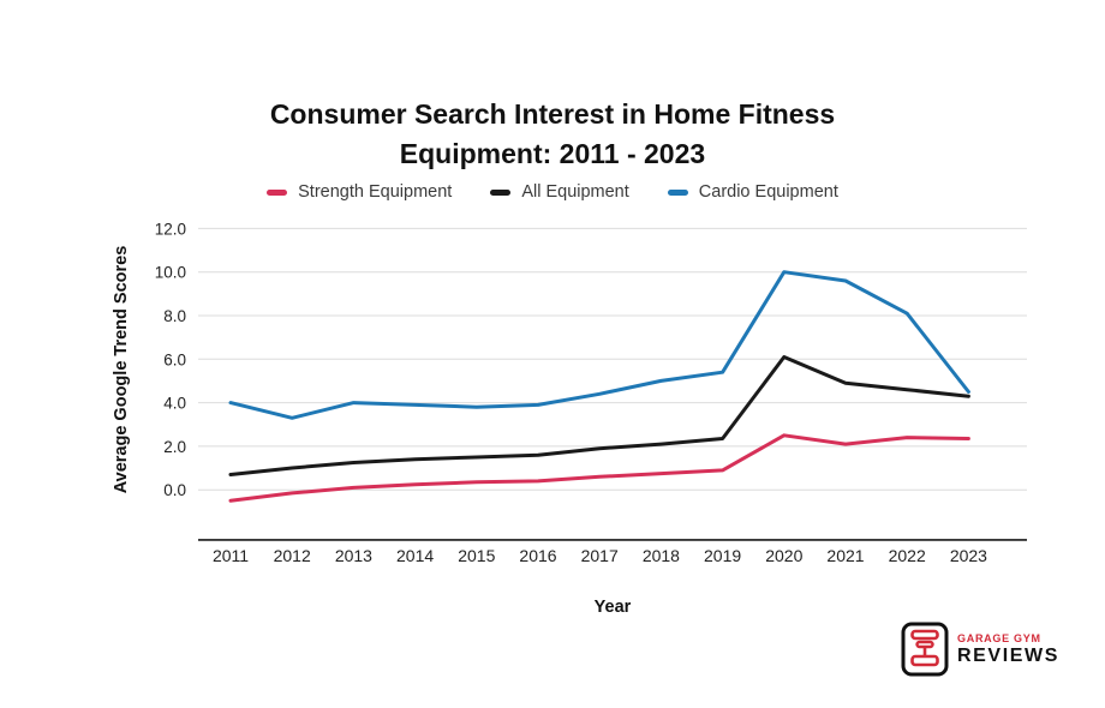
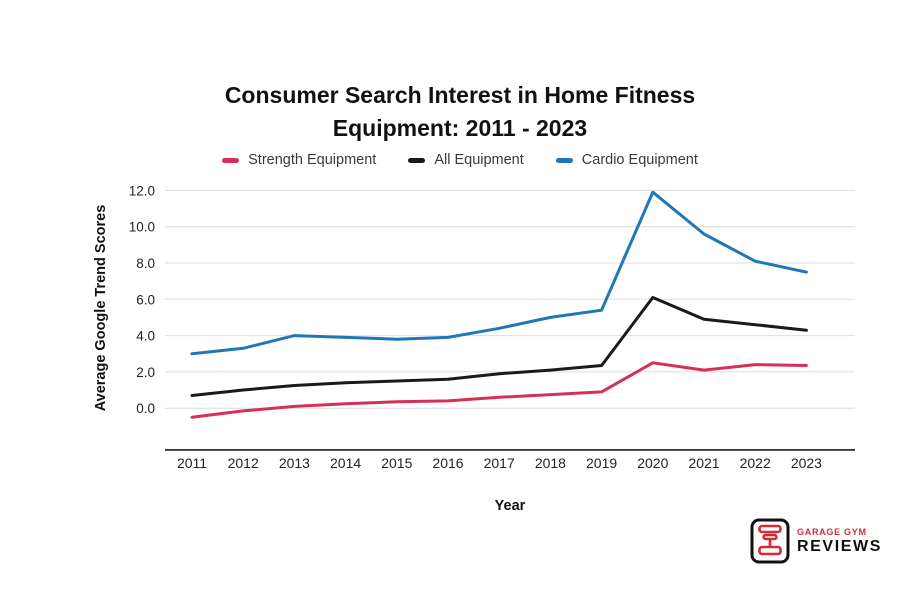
Cardio Equipment/2011: 4.0 -> 3.0
Cardio Equipment/2020: 10.0 -> 11.9
Cardio Equipment/2023: 4.5 -> 7.5
